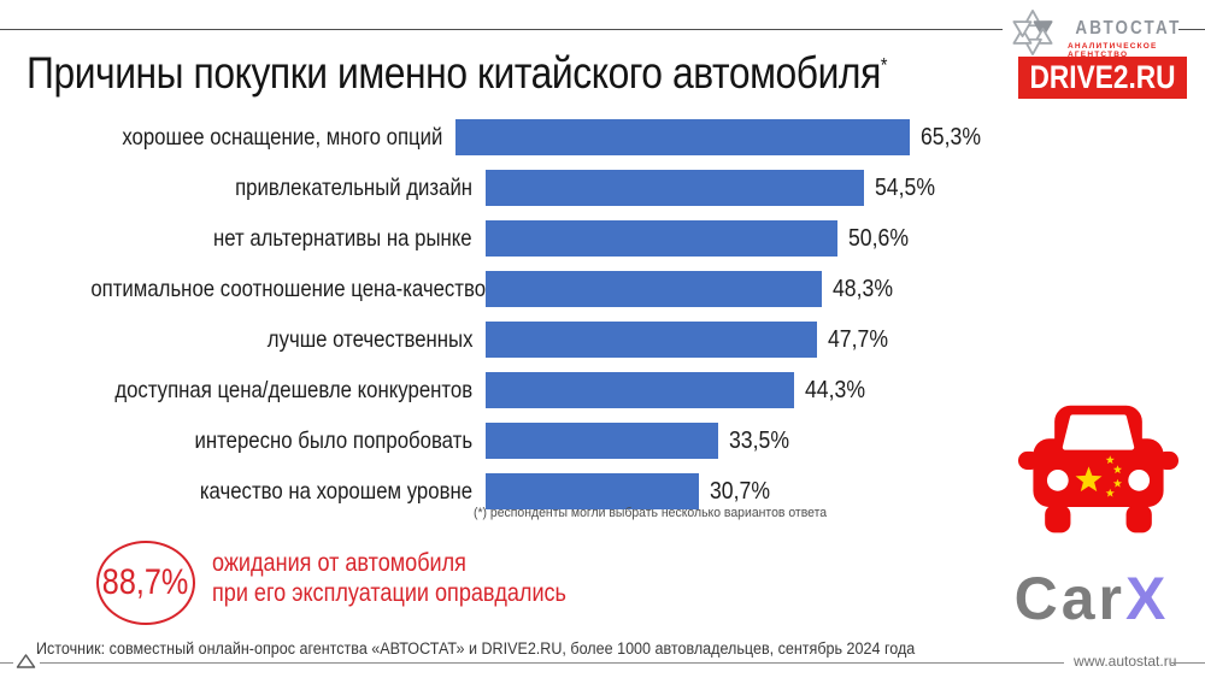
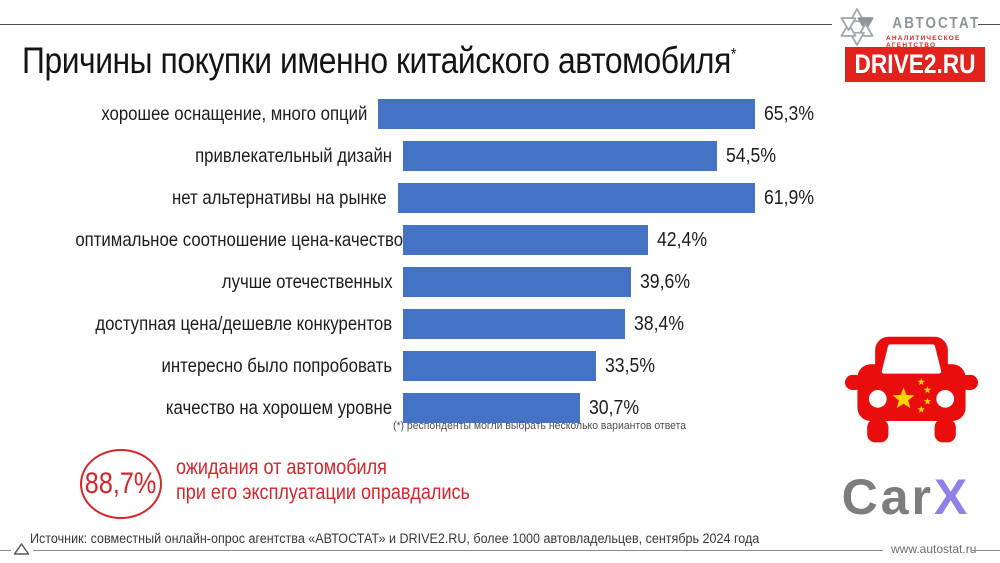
нет альтернативы на рынке: 50,6% -> 61,9%
оптимальное соотношение цена-качество: 48,3% -> 42,4%
лучше отечественных: 47,7% -> 39,6%
доступная цена/дешевле конкурентов: 44,3% -> 38,4%
